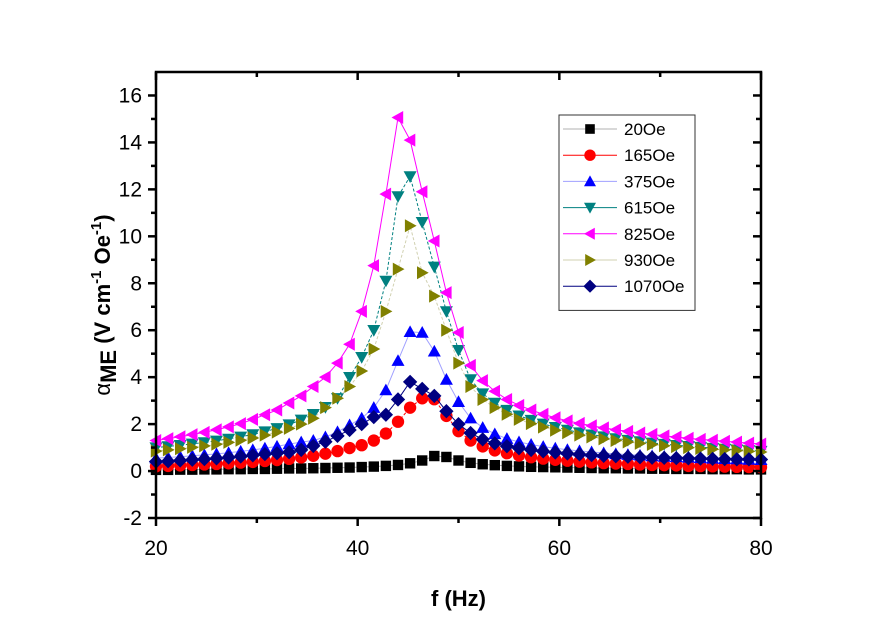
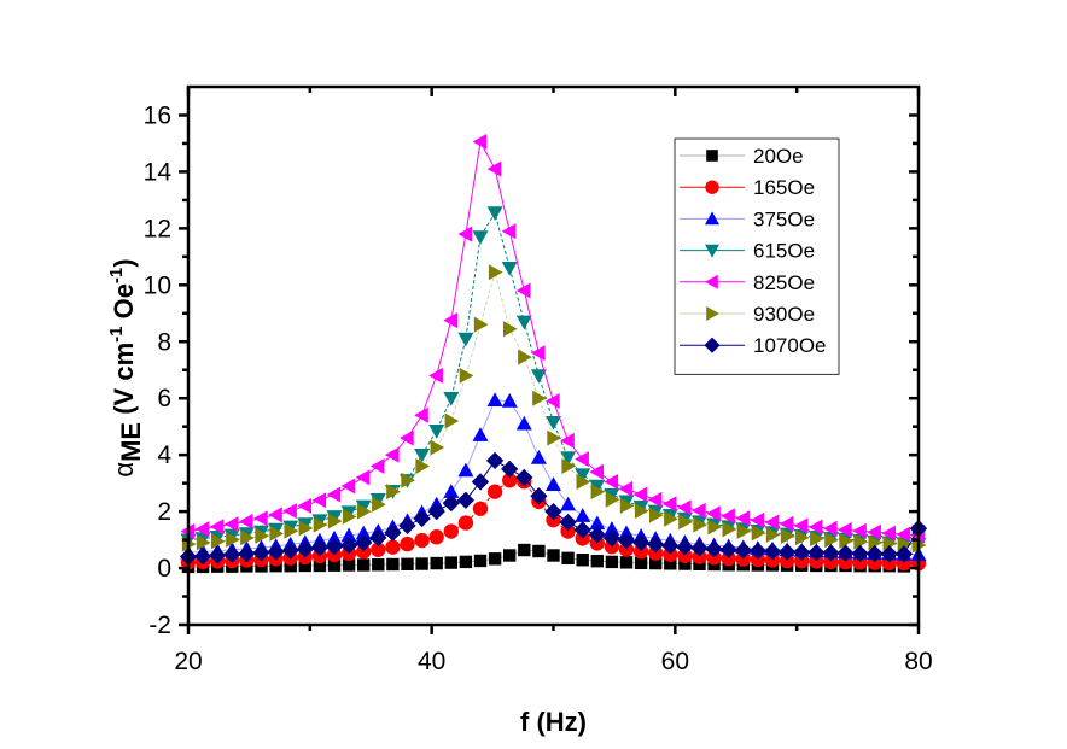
20Oe/80: 0.1 -> 1.3
1070Oe/80: 0.5 -> 1.4
